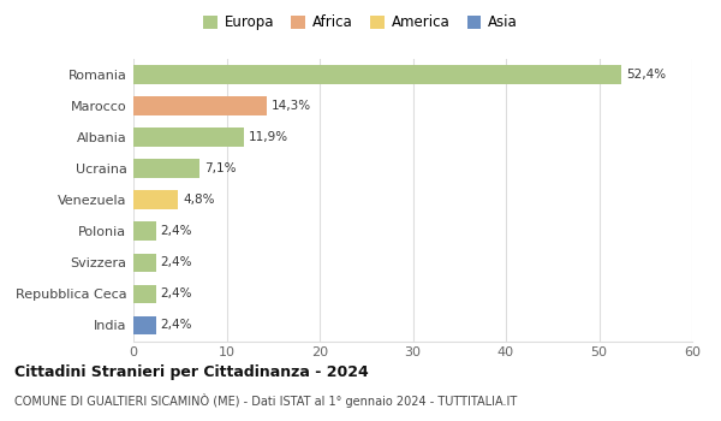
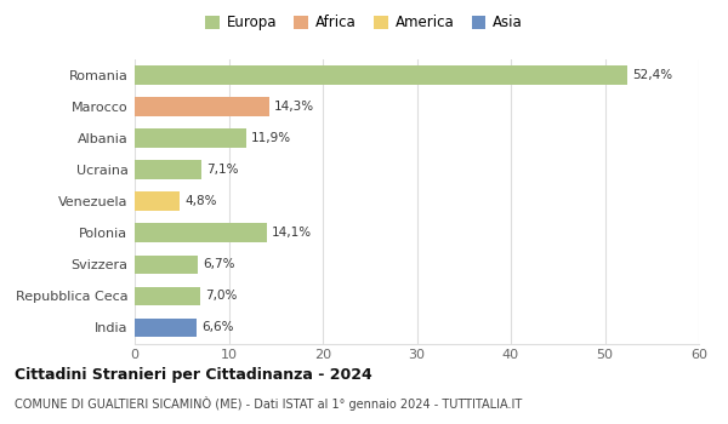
Polonia: 2,4% -> 14,1%
Svizzera: 2,4% -> 6,7%
Repubblica Ceca: 2,4% -> 7,0%
India: 2,4% -> 6,6%
